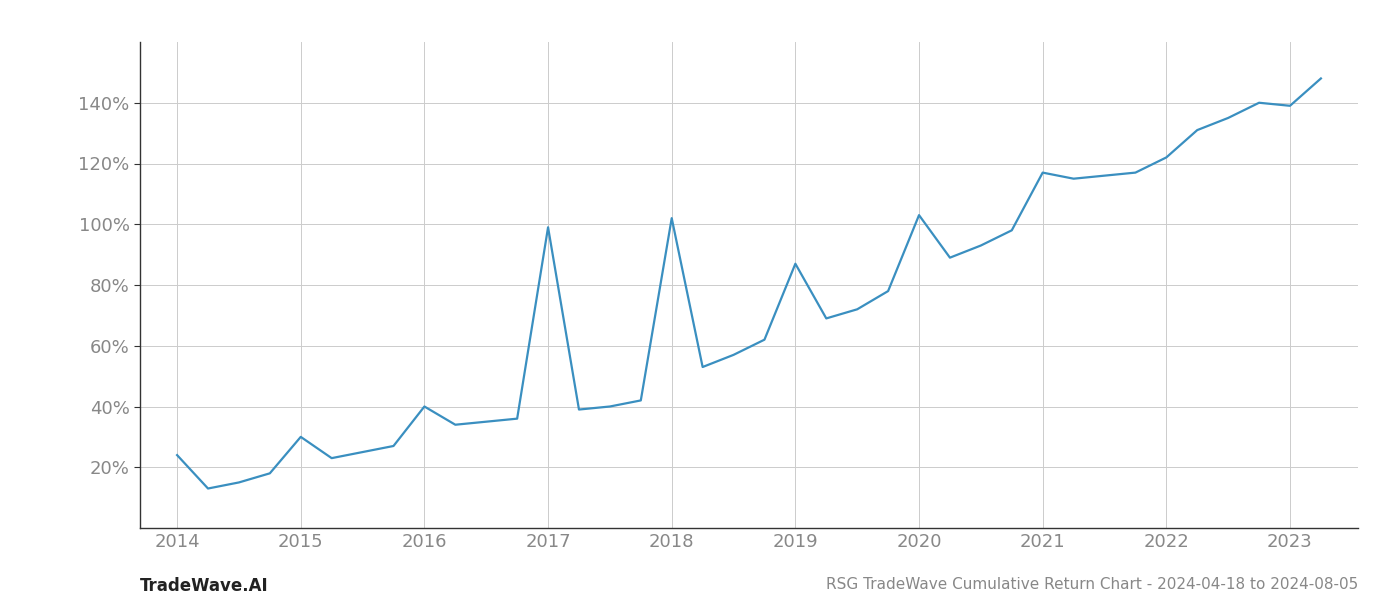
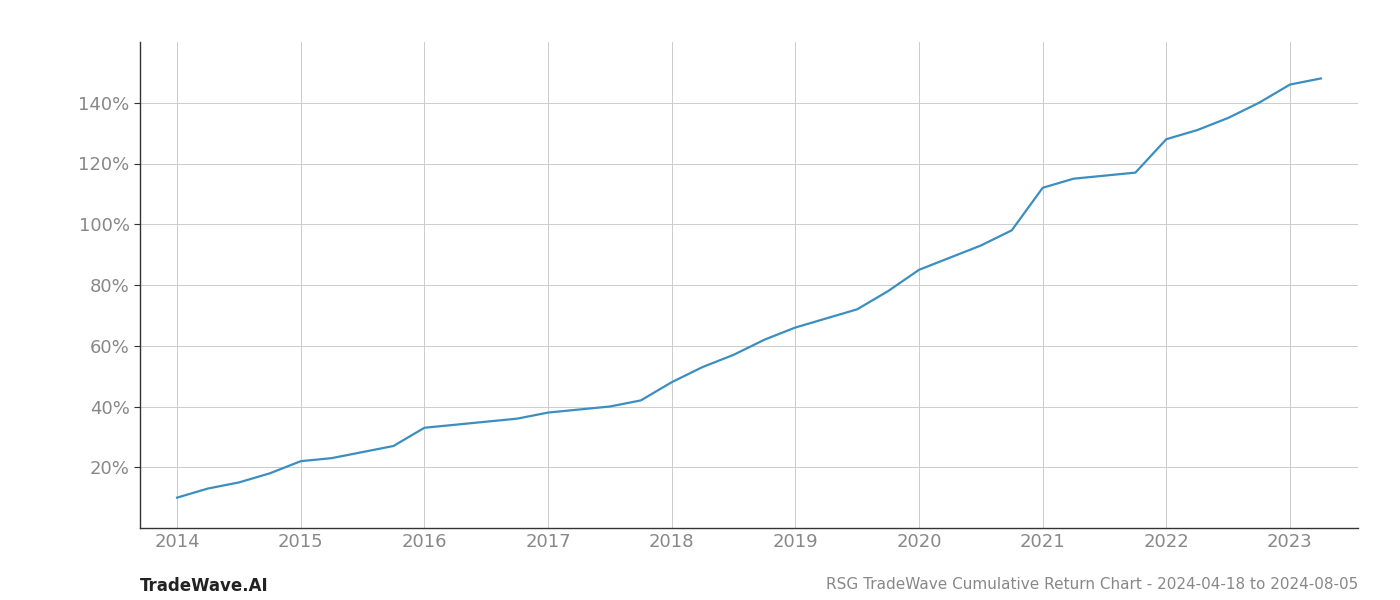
2014: 24% -> 10%
2015: 30% -> 22%
2016: 40% -> 33%
2017: 99% -> 38%
2018: 102% -> 48%
2019: 87% -> 66%
2020: 103% -> 85%
2021: 117% -> 112%
2022: 122% -> 128%
2023: 139% -> 146%
